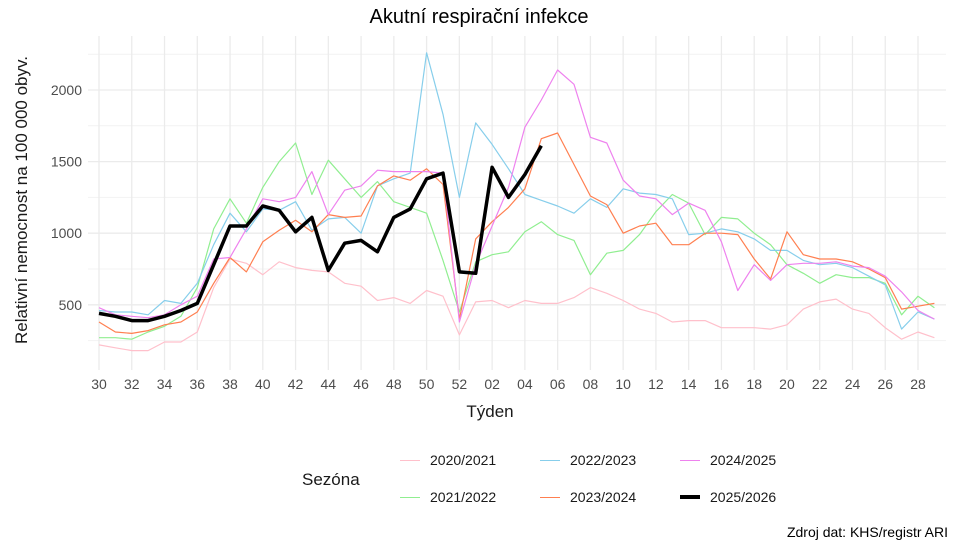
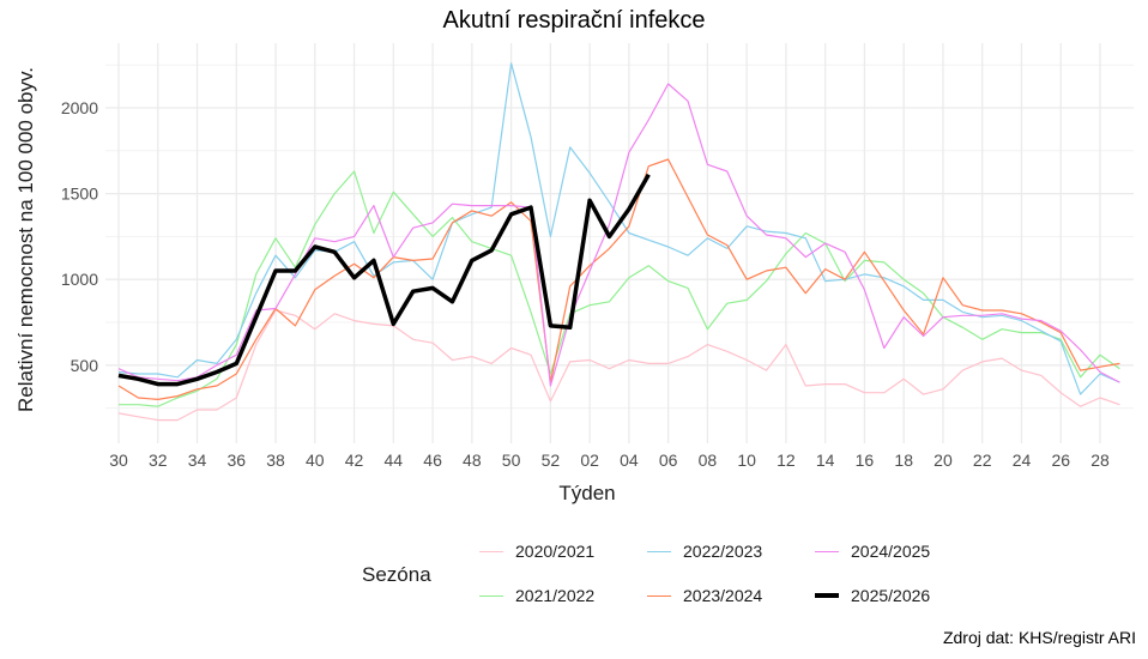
2020/2021/12: 440 -> 620
2023/2024/14: 920 -> 1060
2023/2024/16: 1000 -> 1160
2020/2021/18: 340 -> 420
